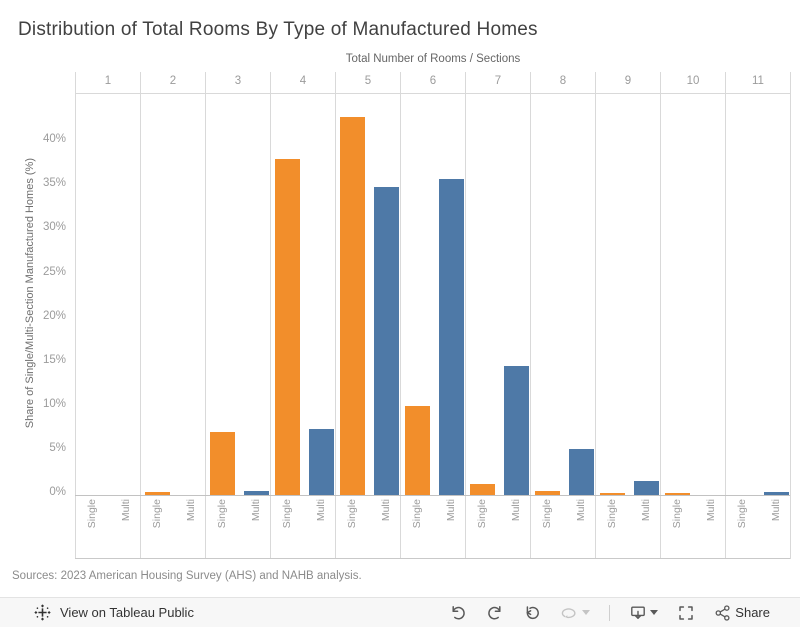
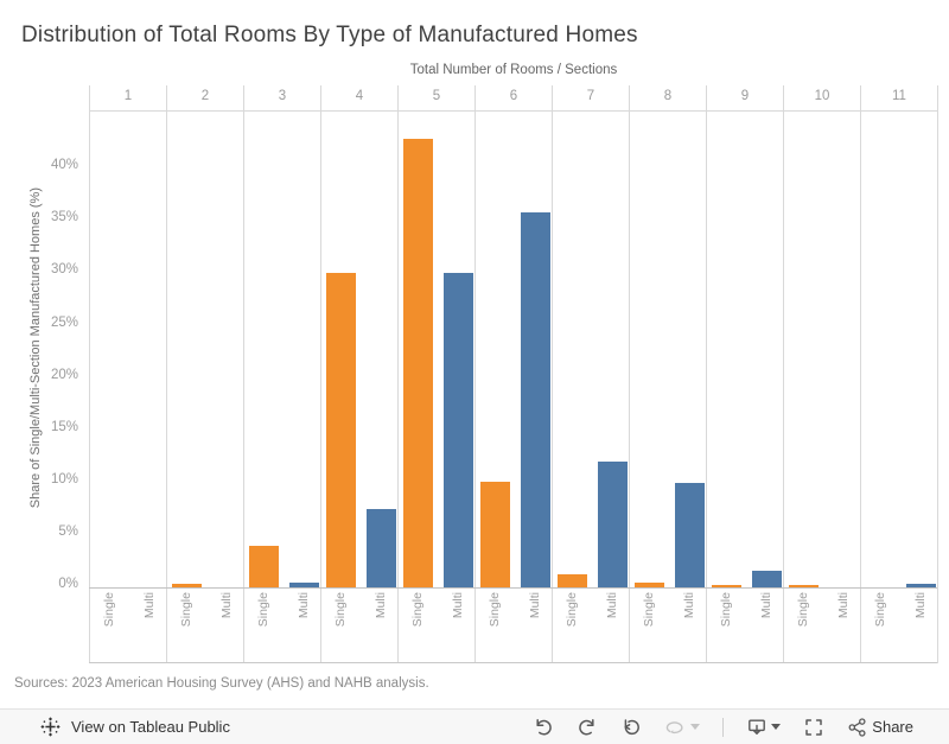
Single/3: 7% -> 4%
Single/4: 38% -> 30%
Multi/5: 35% -> 30%
Multi/7: 15% -> 12%
Multi/8: 5% -> 10%
